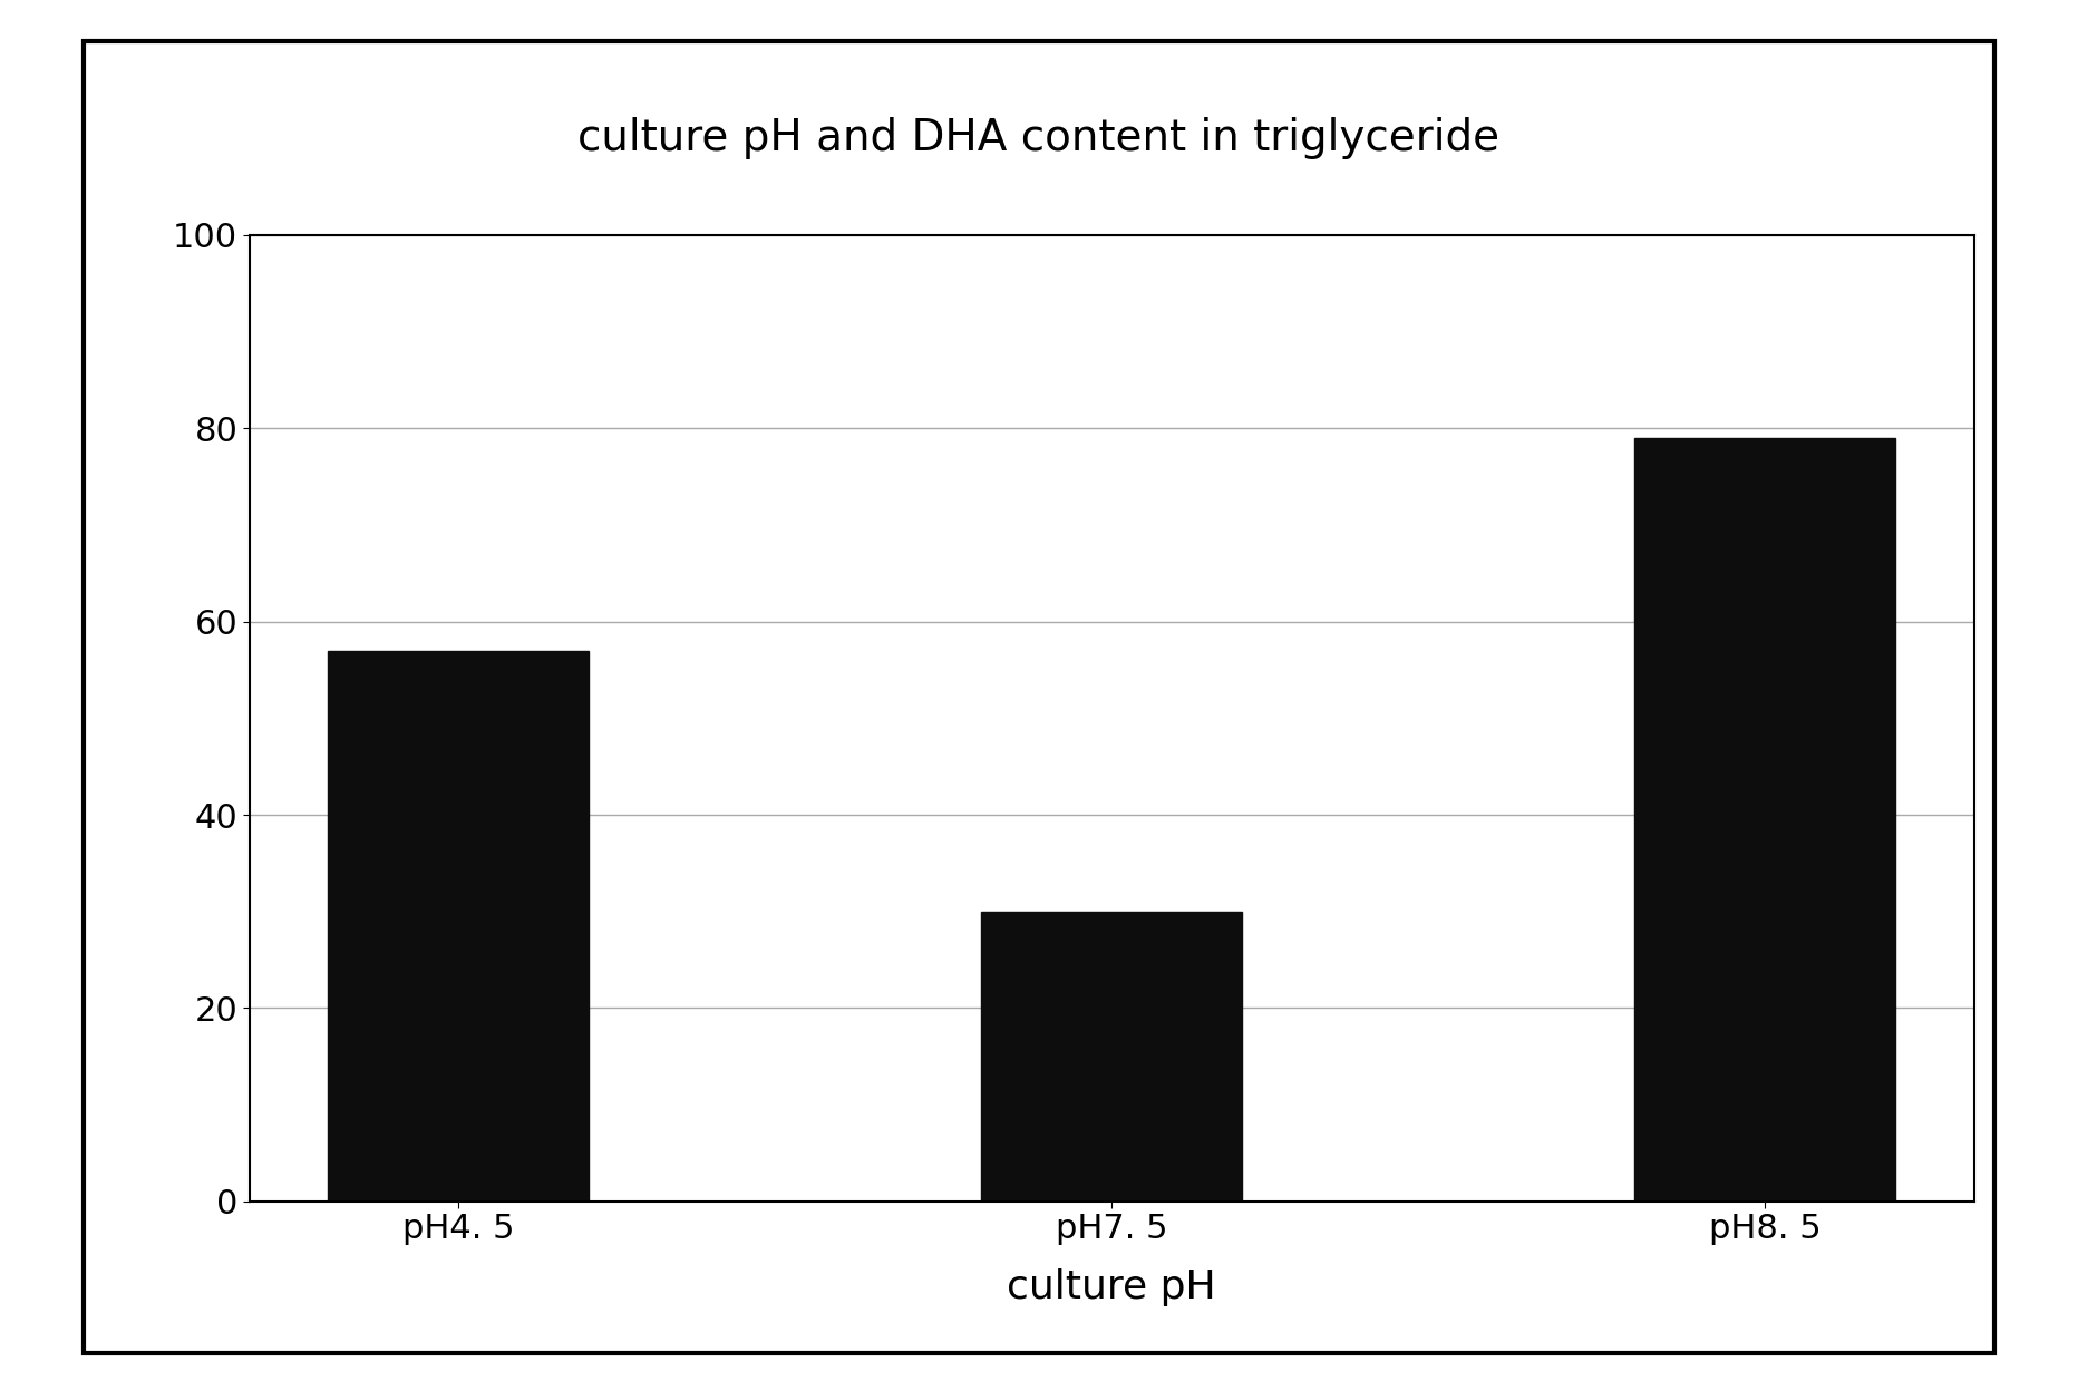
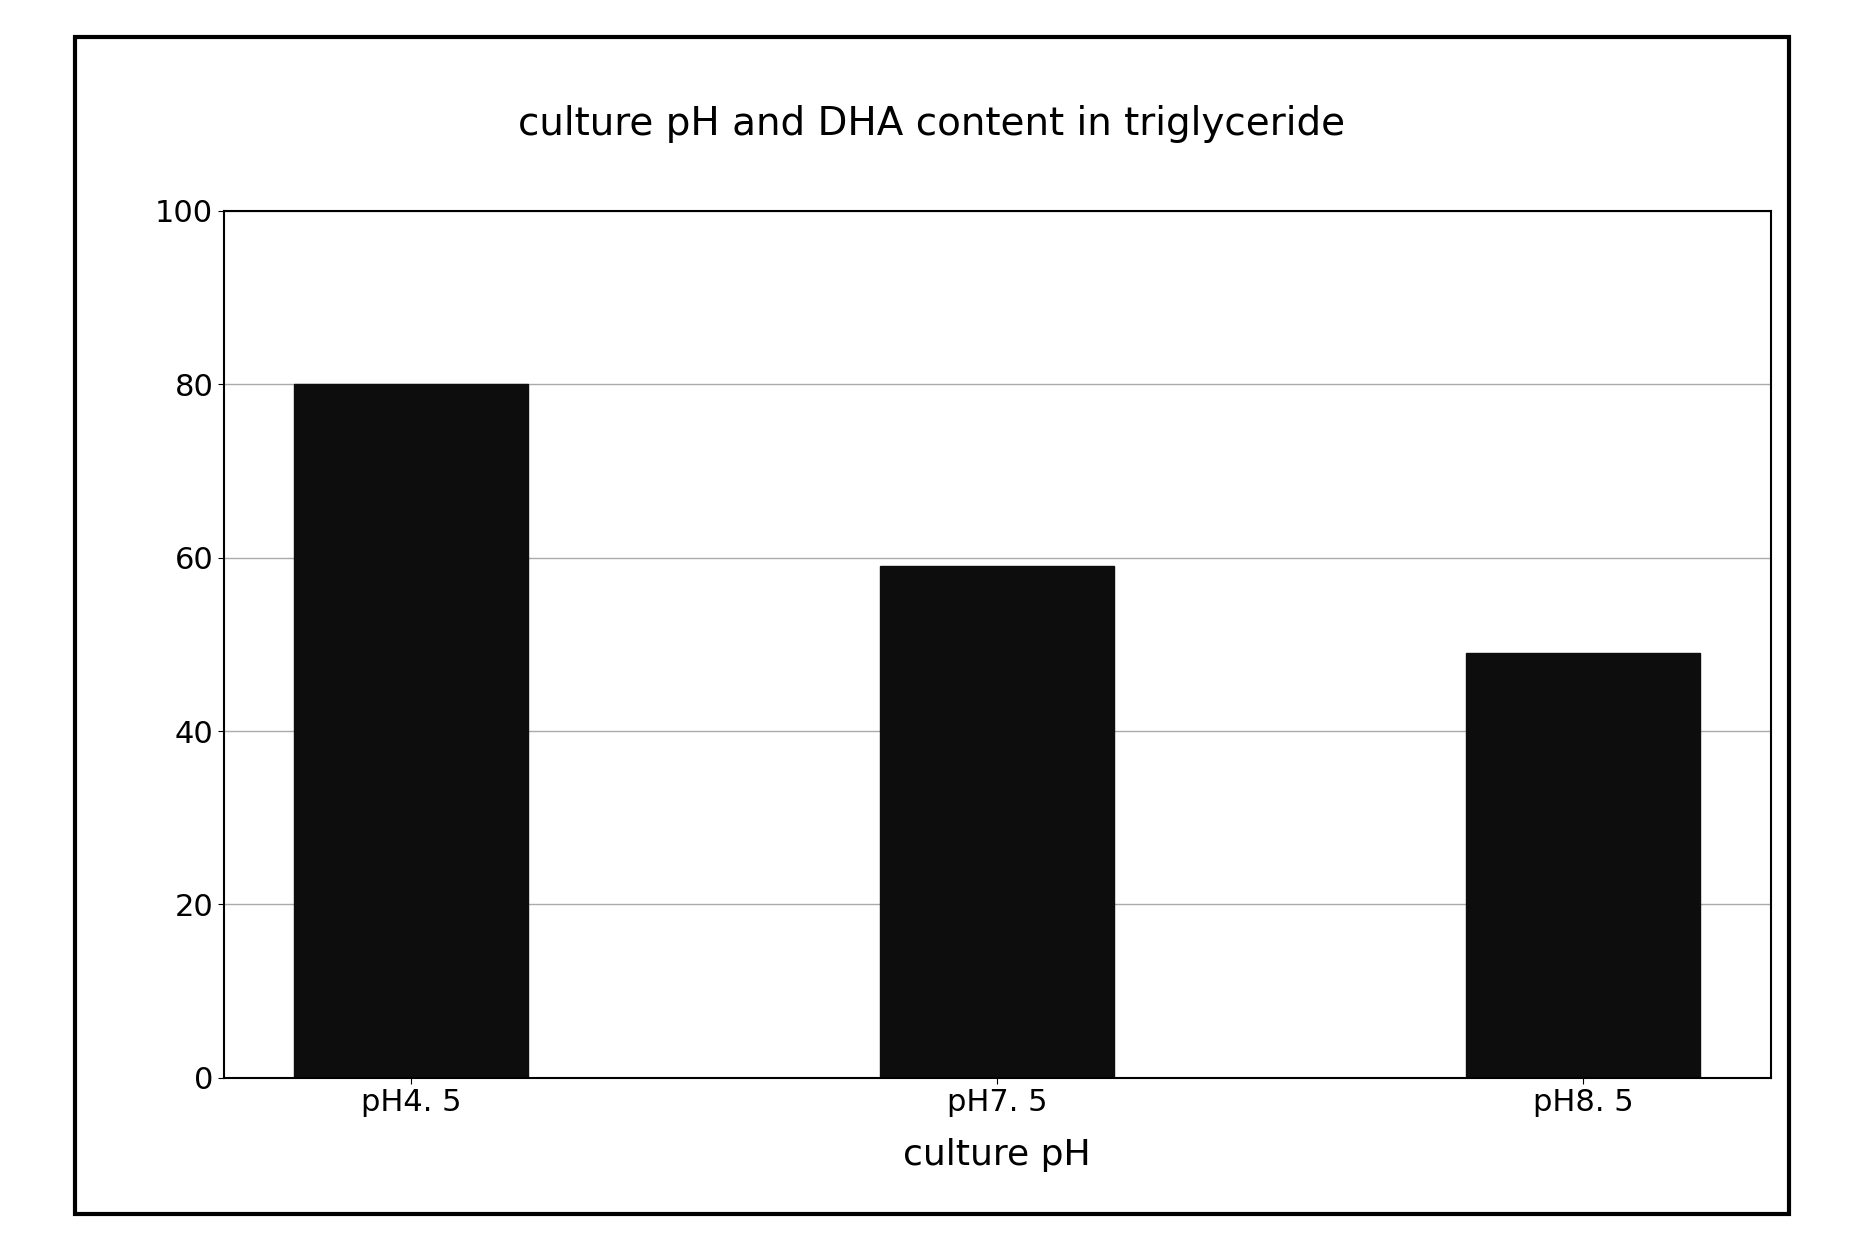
pH4. 5: 57 -> 80
pH7. 5: 30 -> 59
pH8. 5: 79 -> 49
